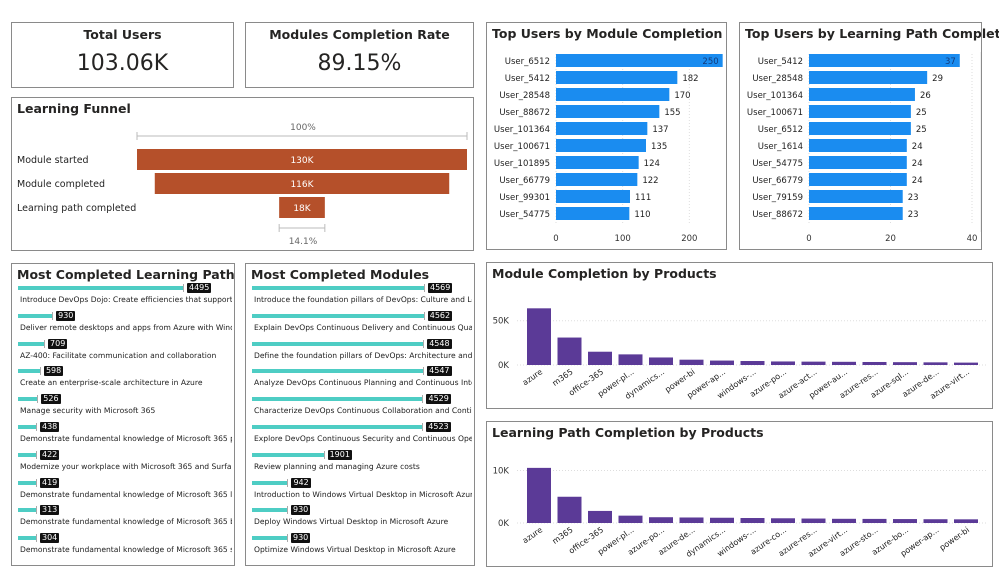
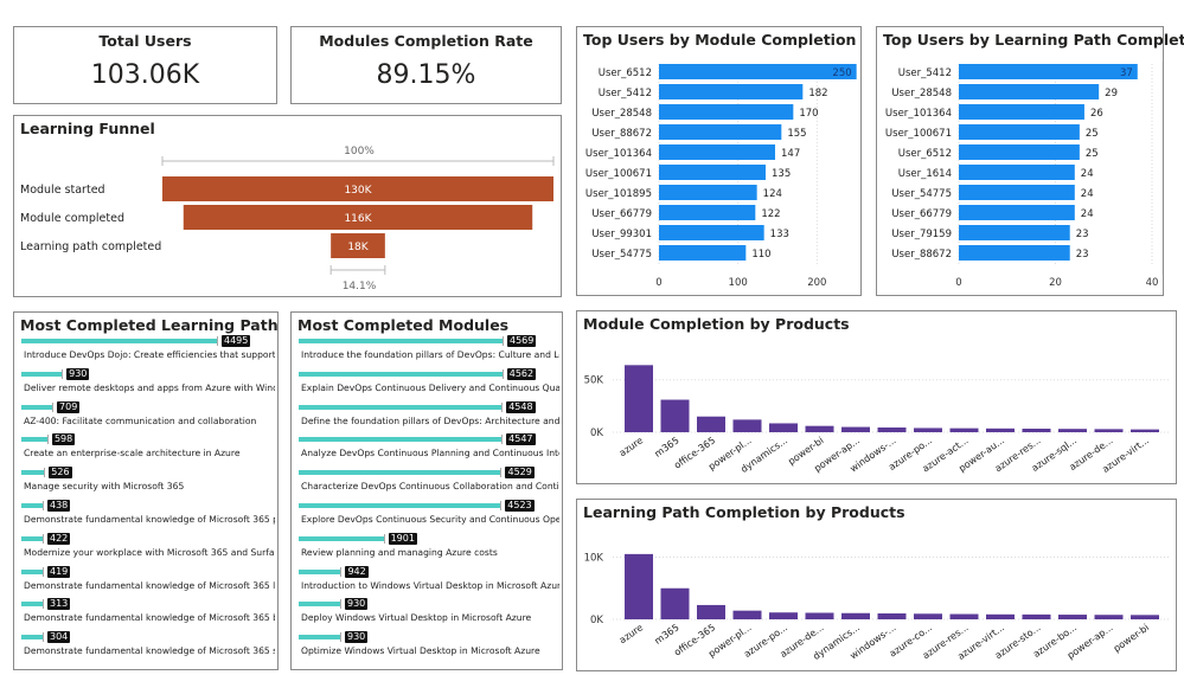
Top Users by Module Completion/User_101364: 137 -> 147
Top Users by Module Completion/User_99301: 111 -> 133
